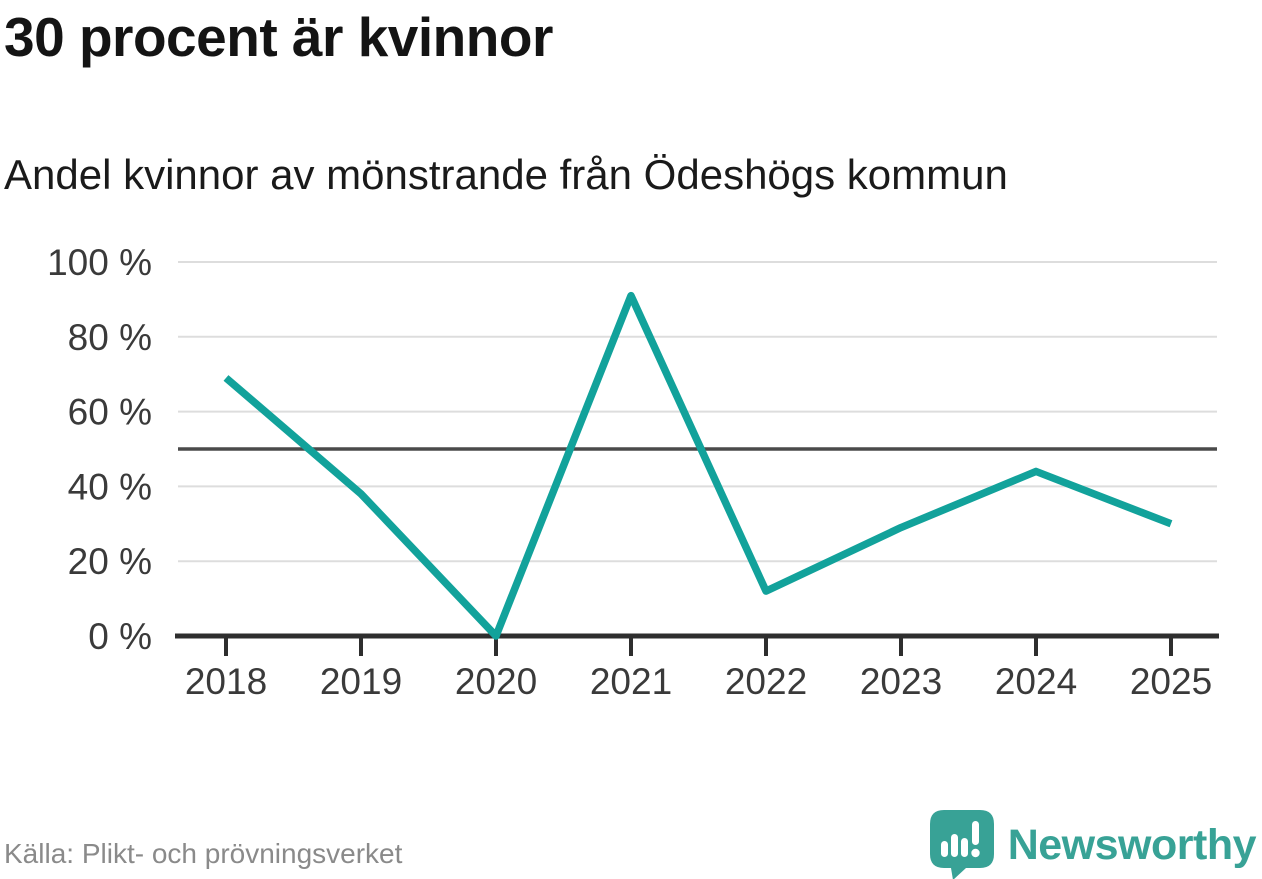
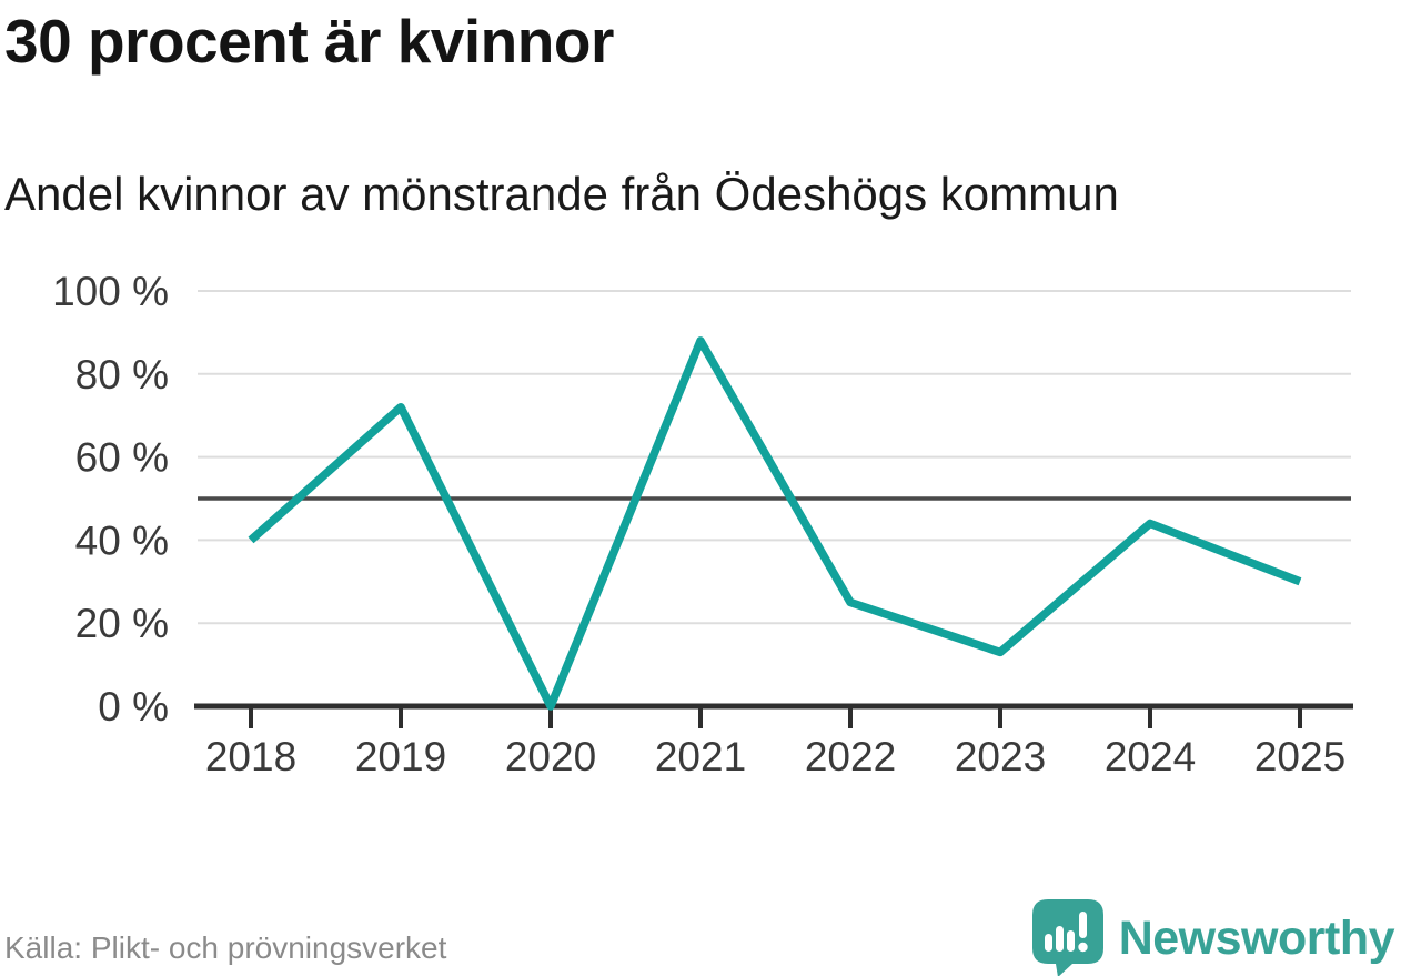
2018: 69% -> 40%
2019: 38% -> 72%
2021: 91% -> 88%
2022: 12% -> 25%
2023: 29% -> 13%
